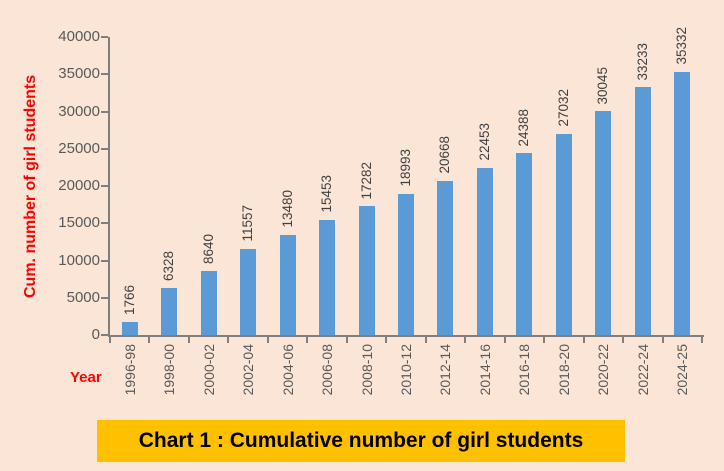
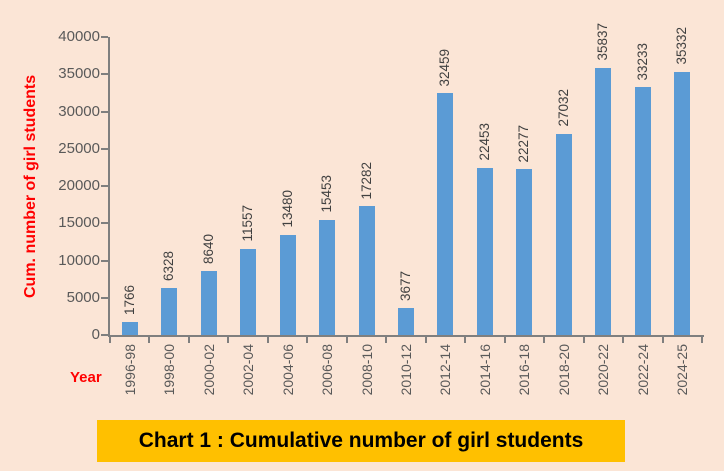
2010-12: 18993 -> 3677
2012-14: 20668 -> 32459
2016-18: 24388 -> 22277
2020-22: 30045 -> 35837
